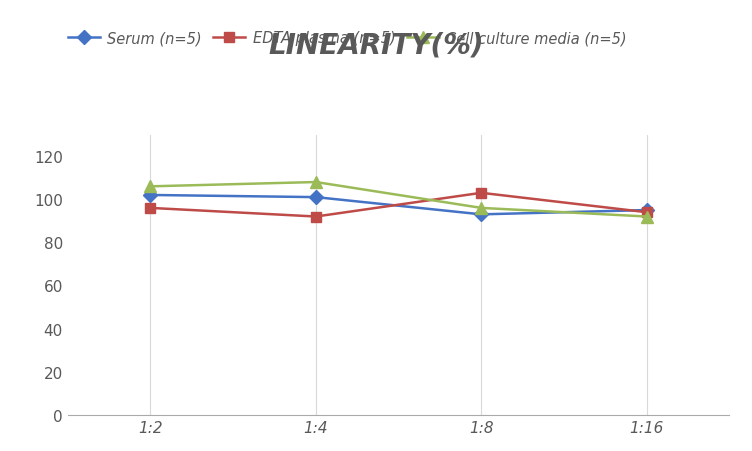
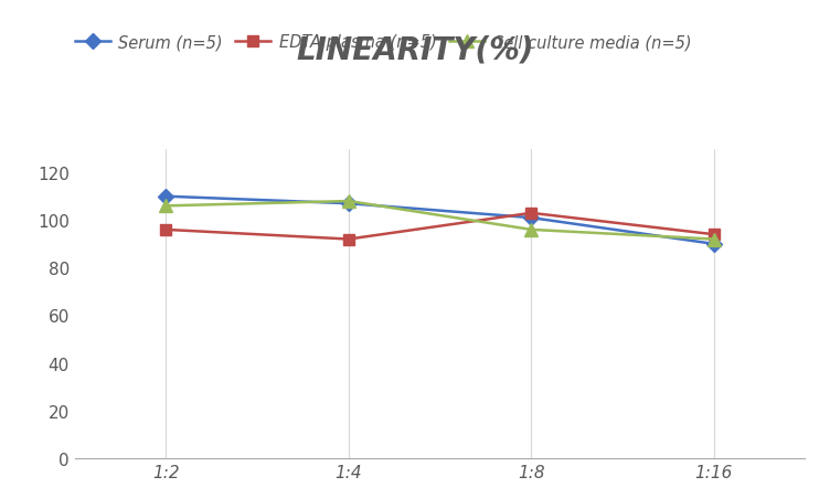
Serum (n=5)/1:2: 102 -> 110
Serum (n=5)/1:4: 101 -> 107
Serum (n=5)/1:8: 93 -> 101
Serum (n=5)/1:16: 95 -> 90
